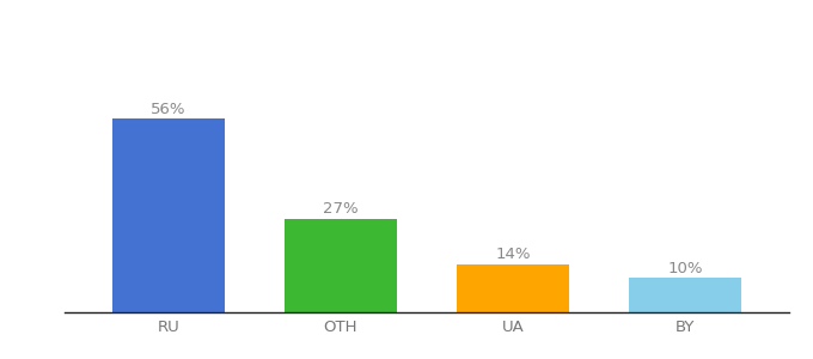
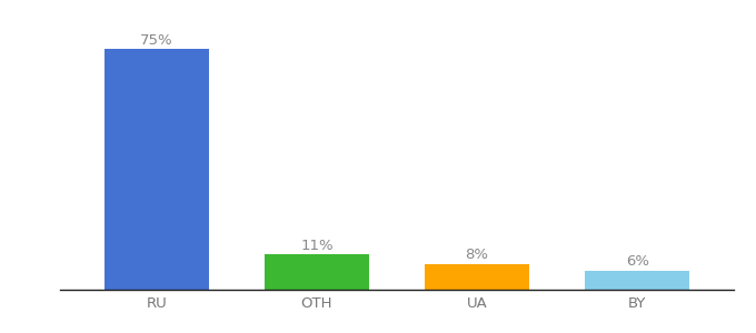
RU: 56% -> 75%
OTH: 27% -> 11%
UA: 14% -> 8%
BY: 10% -> 6%
